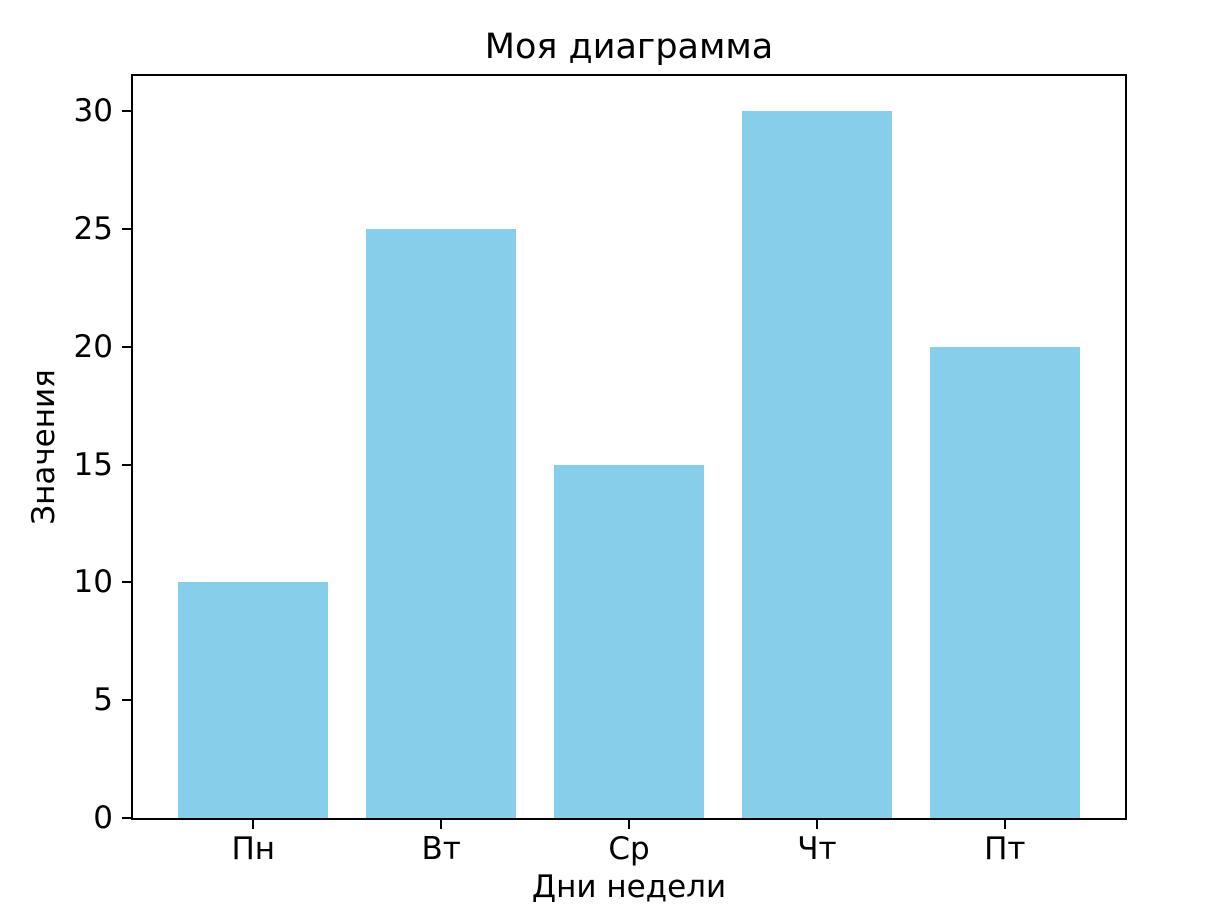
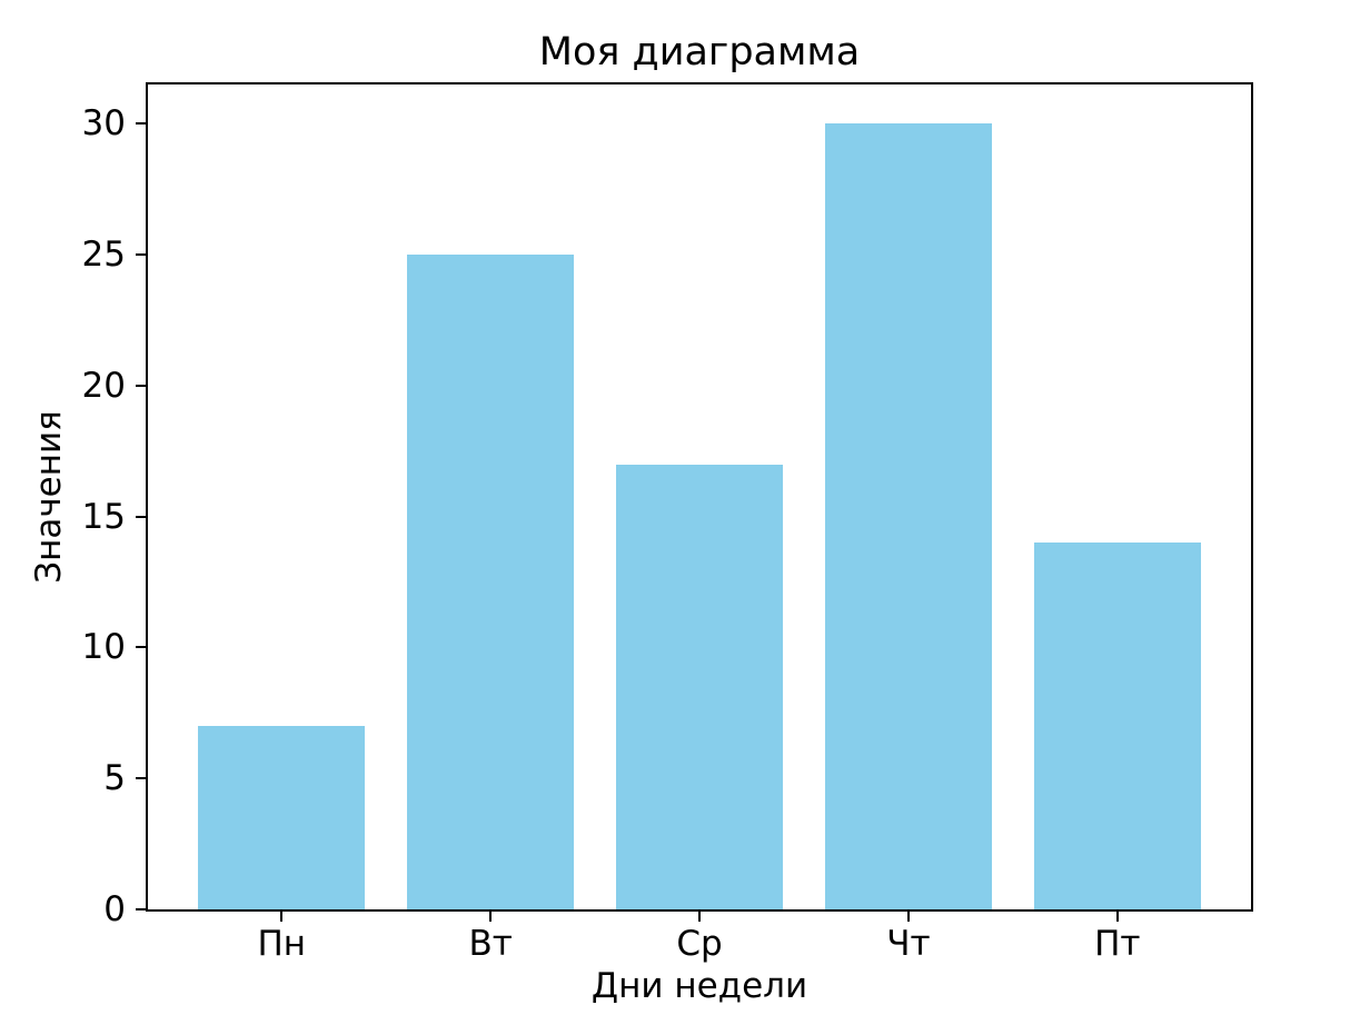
Пн: 10 -> 7
Ср: 15 -> 17
Пт: 20 -> 14
